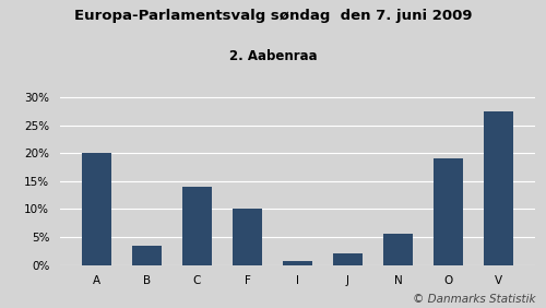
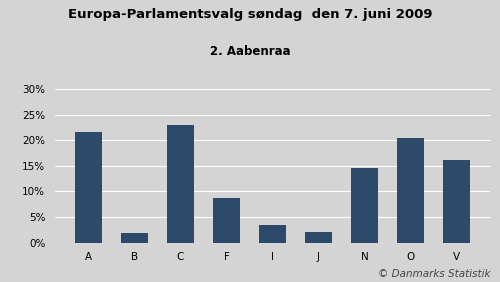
A: 20.0% -> 21.6%
B: 3.5% -> 1.8%
C: 14.0% -> 23.0%
F: 10.0% -> 8.8%
I: 0.7% -> 3.4%
N: 5.5% -> 14.6%
O: 19.0% -> 20.4%
V: 27.5% -> 16.2%
